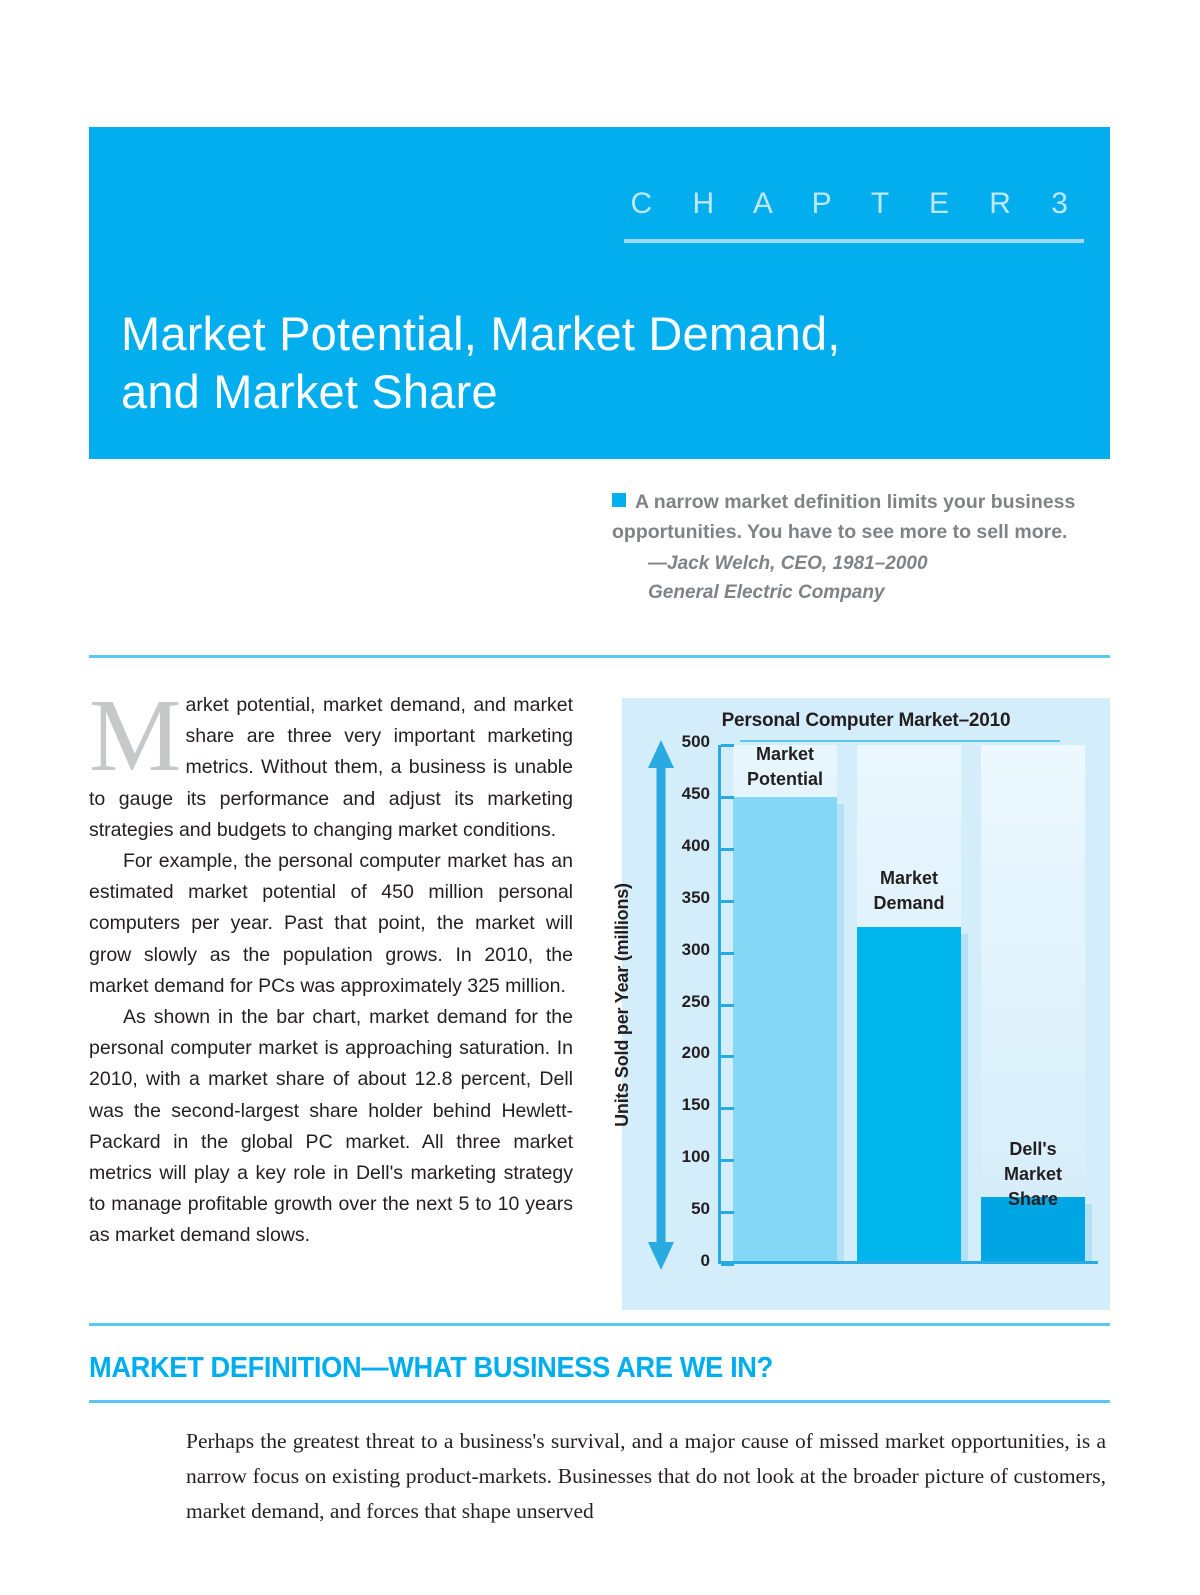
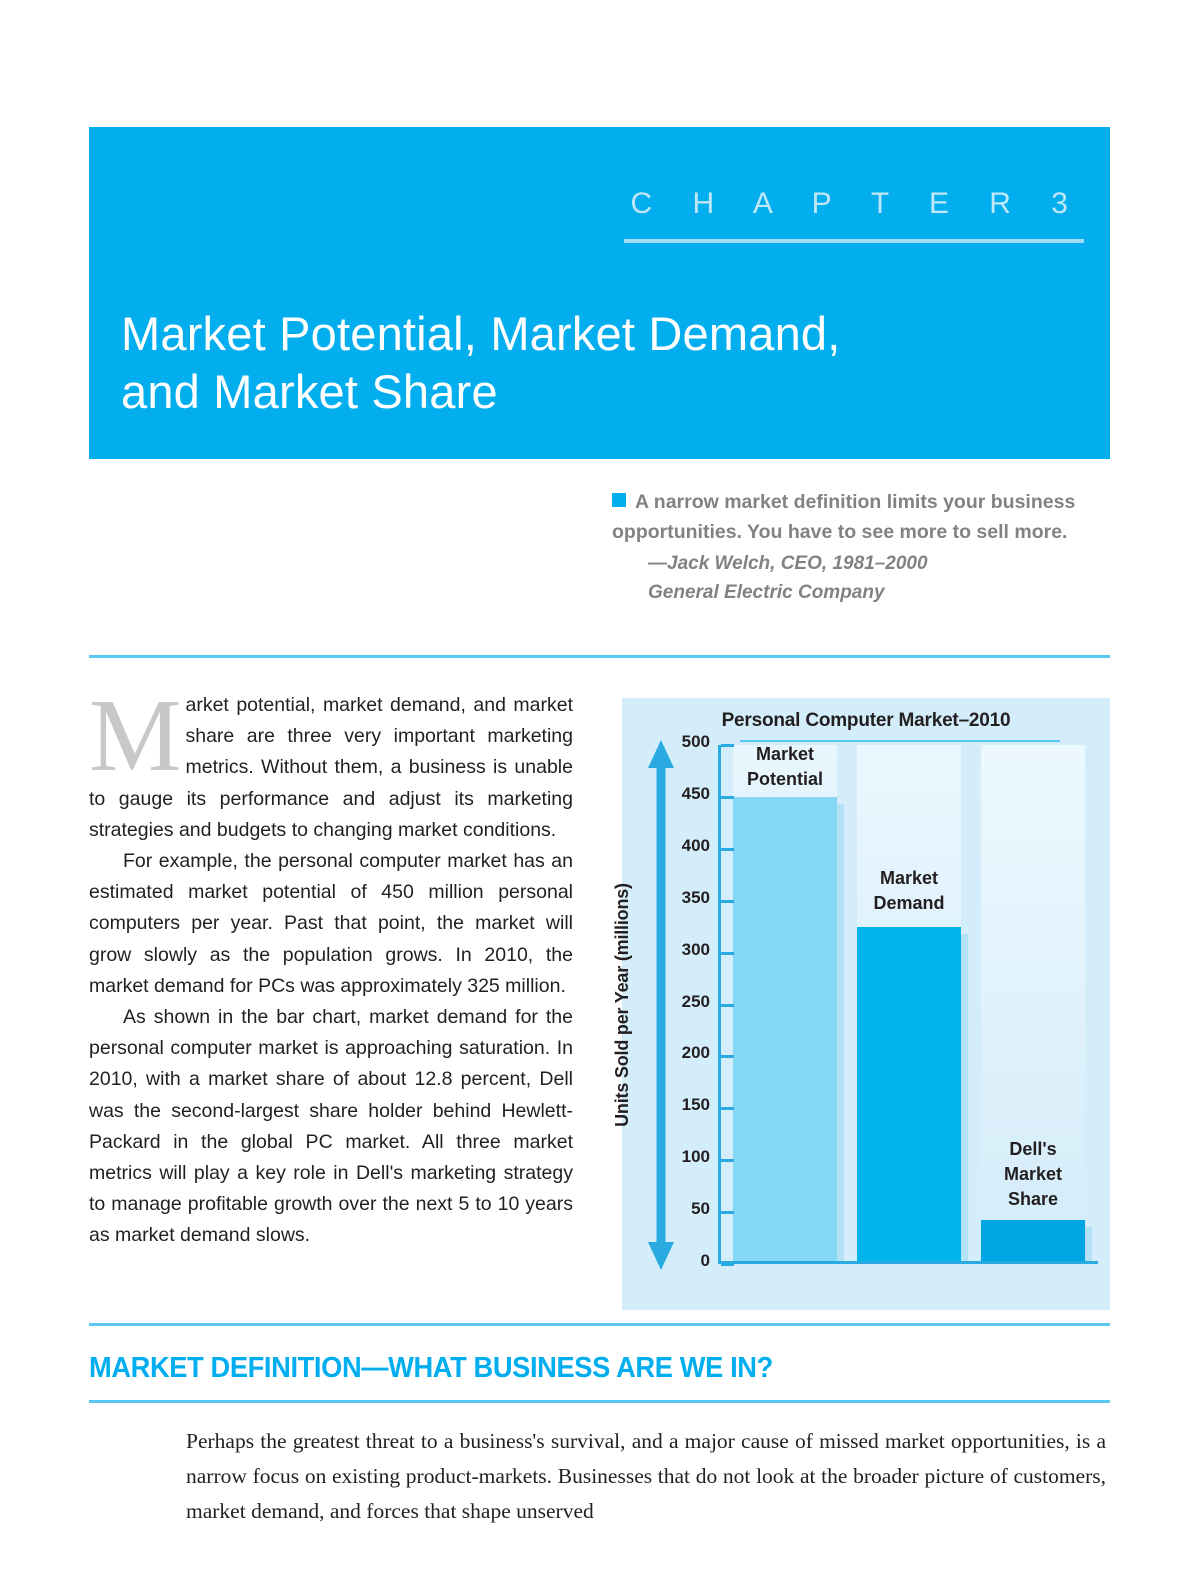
Dell's Market Share: 65 -> 42
